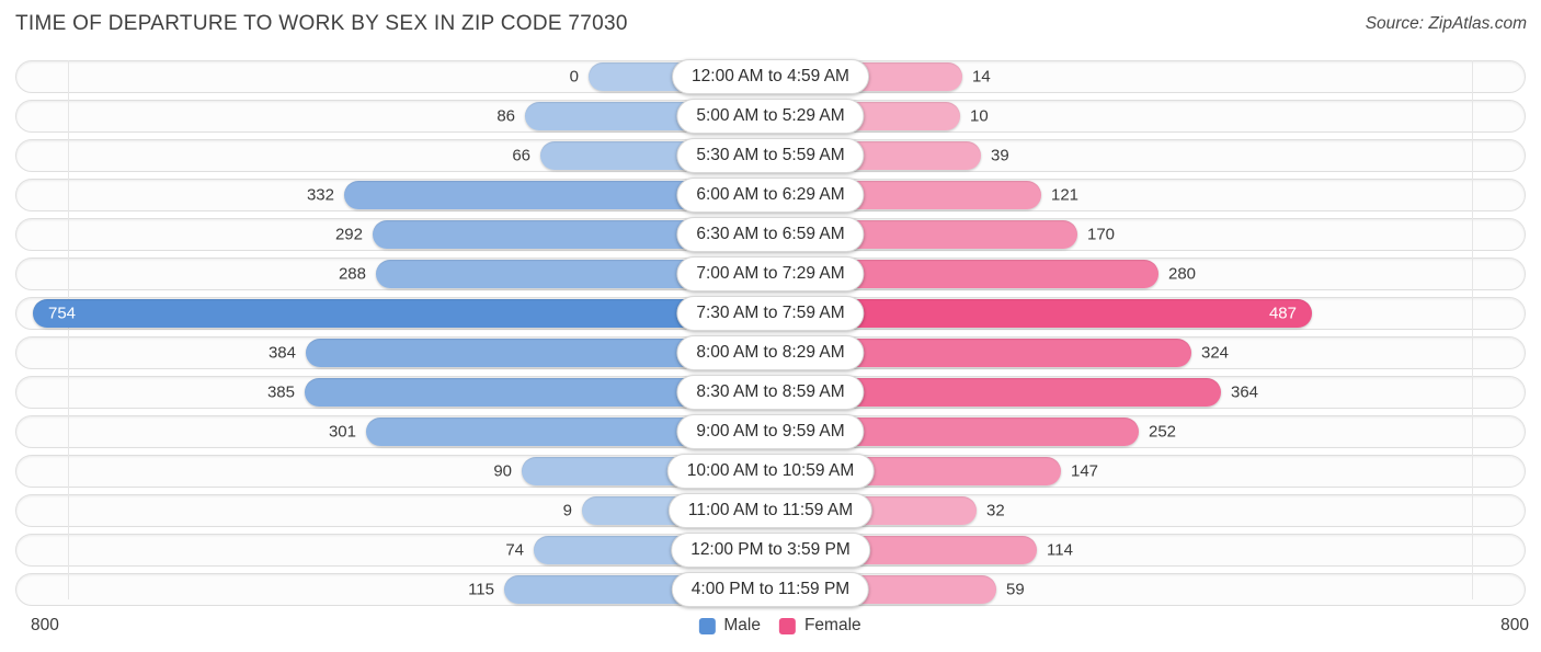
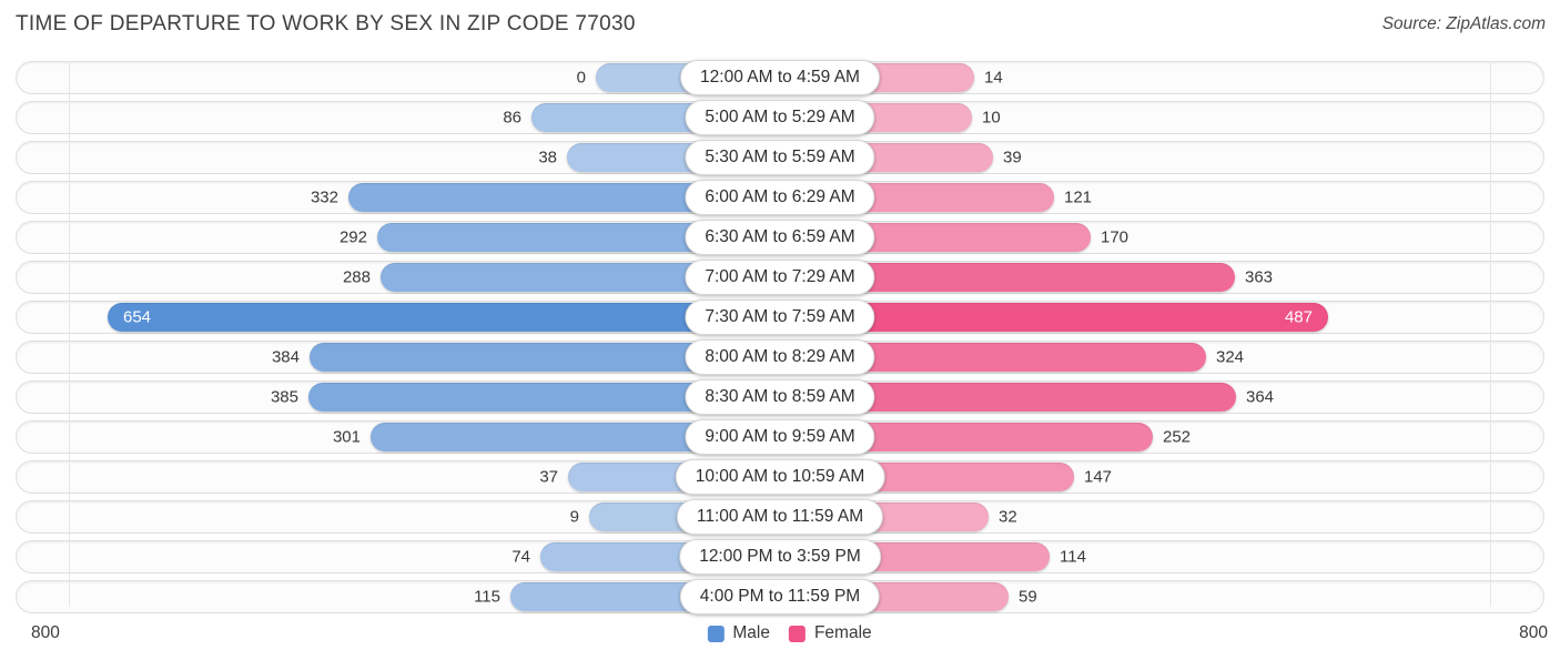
Male/5:30 AM to 5:59 AM: 66 -> 38
Female/7:00 AM to 7:29 AM: 280 -> 363
Male/7:30 AM to 7:59 AM: 754 -> 654
Male/10:00 AM to 10:59 AM: 90 -> 37
